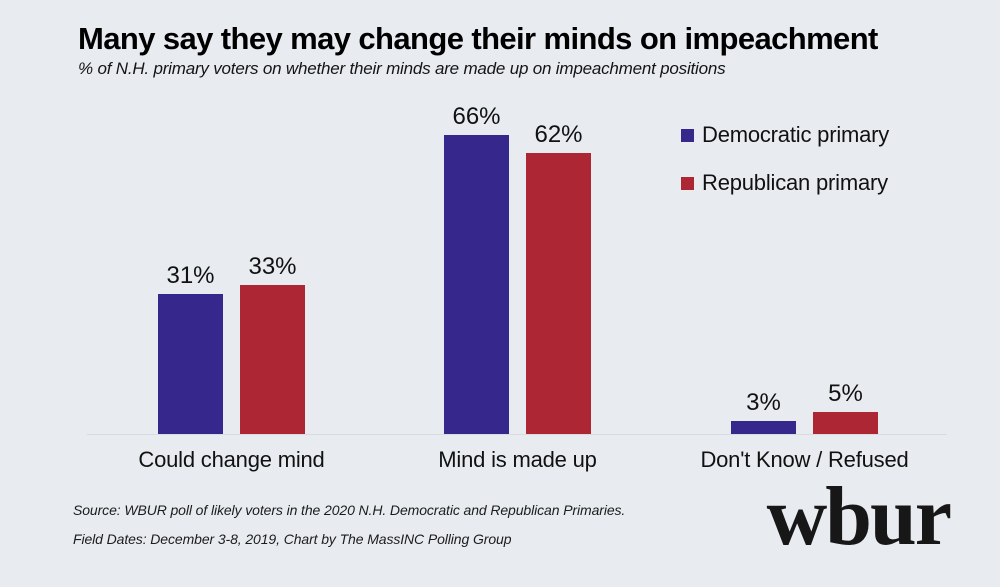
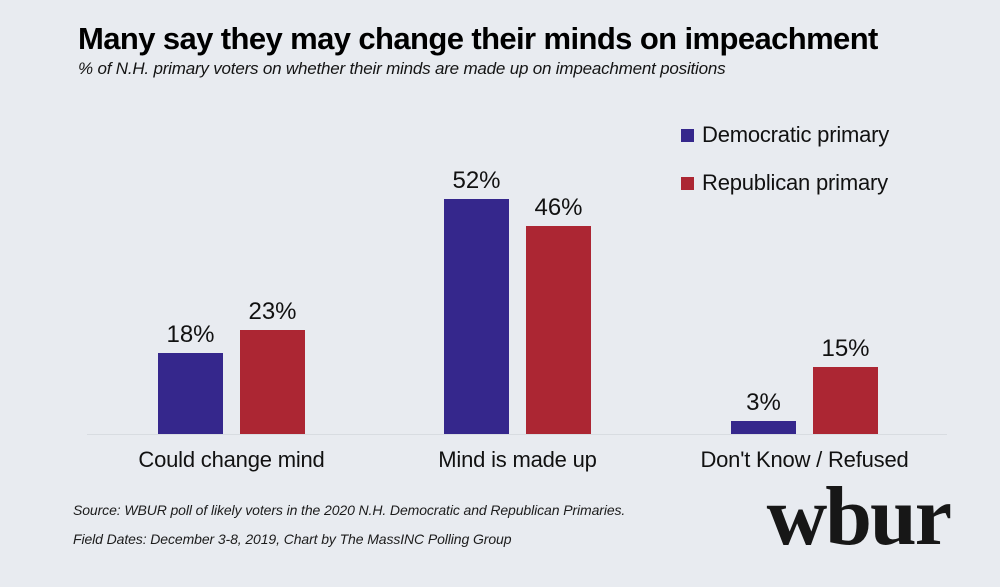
Democratic primary/Could change mind: 31% -> 18%
Republican primary/Could change mind: 33% -> 23%
Democratic primary/Mind is made up: 66% -> 52%
Republican primary/Mind is made up: 62% -> 46%
Republican primary/Don't Know / Refused: 5% -> 15%
